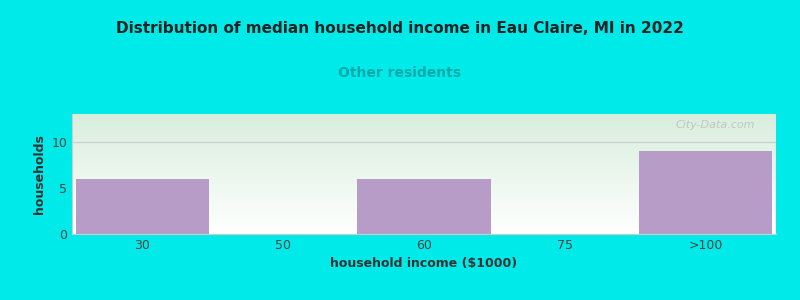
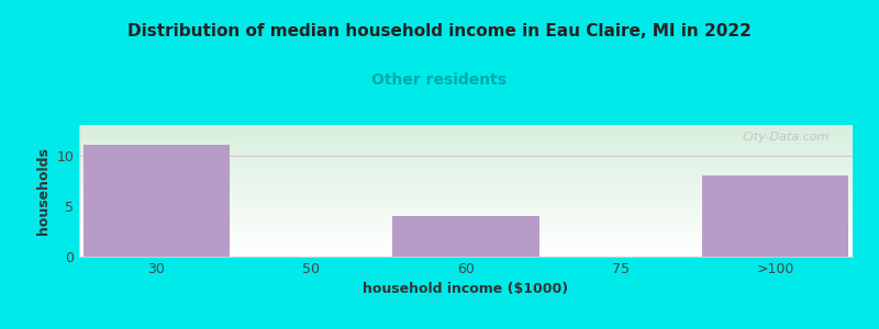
30: 6 -> 11
60: 6 -> 4
>100: 9 -> 8
